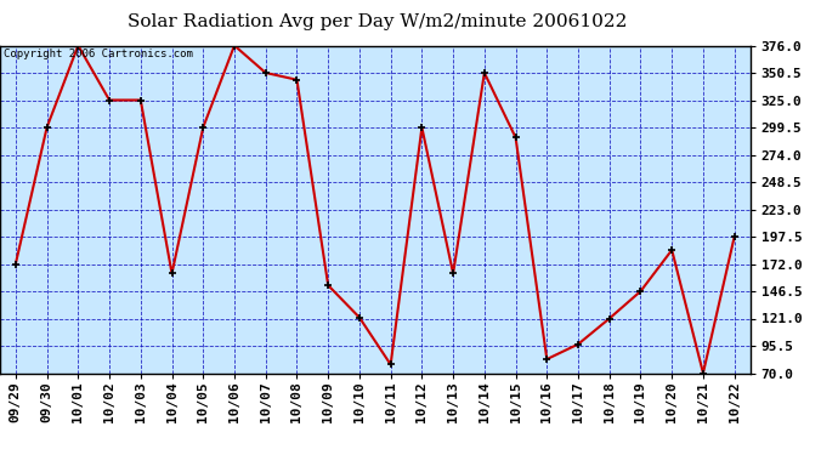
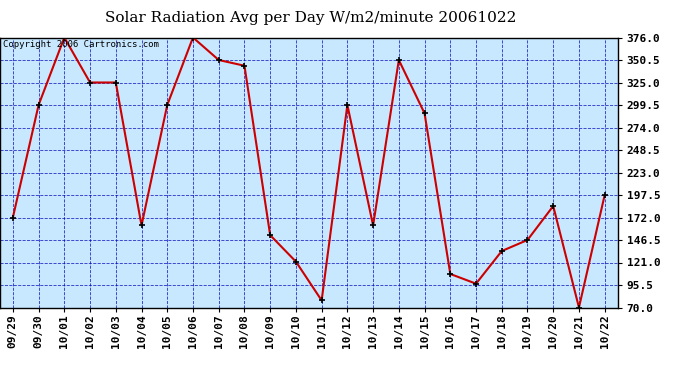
10/16: 83 -> 108
10/18: 121 -> 134
